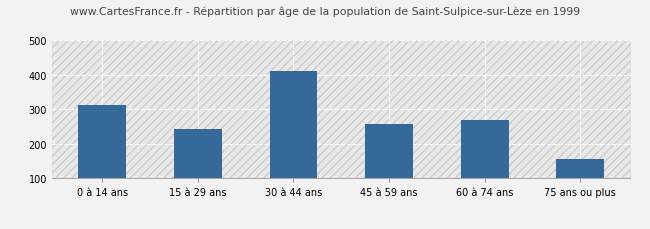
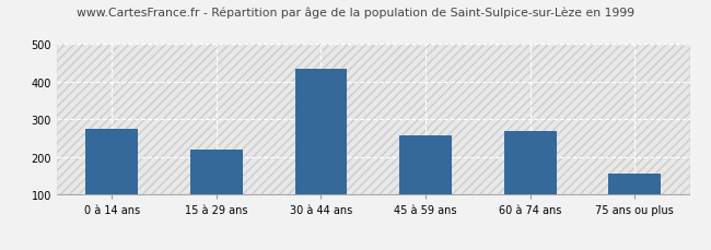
0 à 14 ans: 313 -> 275
15 à 29 ans: 242 -> 220
30 à 44 ans: 412 -> 435
